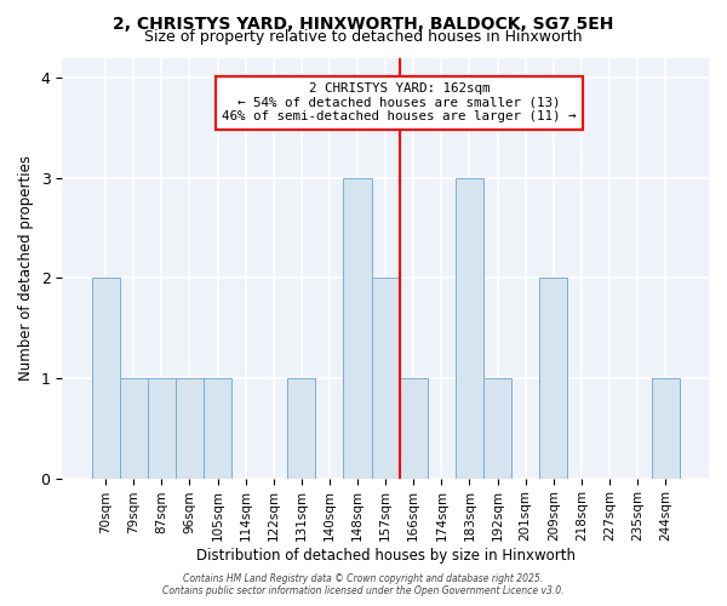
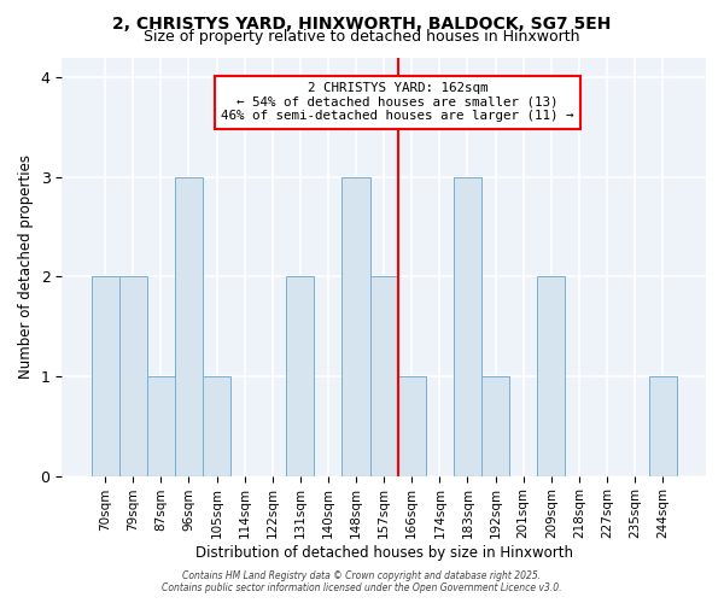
79sqm: 1 -> 2
96sqm: 1 -> 3
131sqm: 1 -> 2
